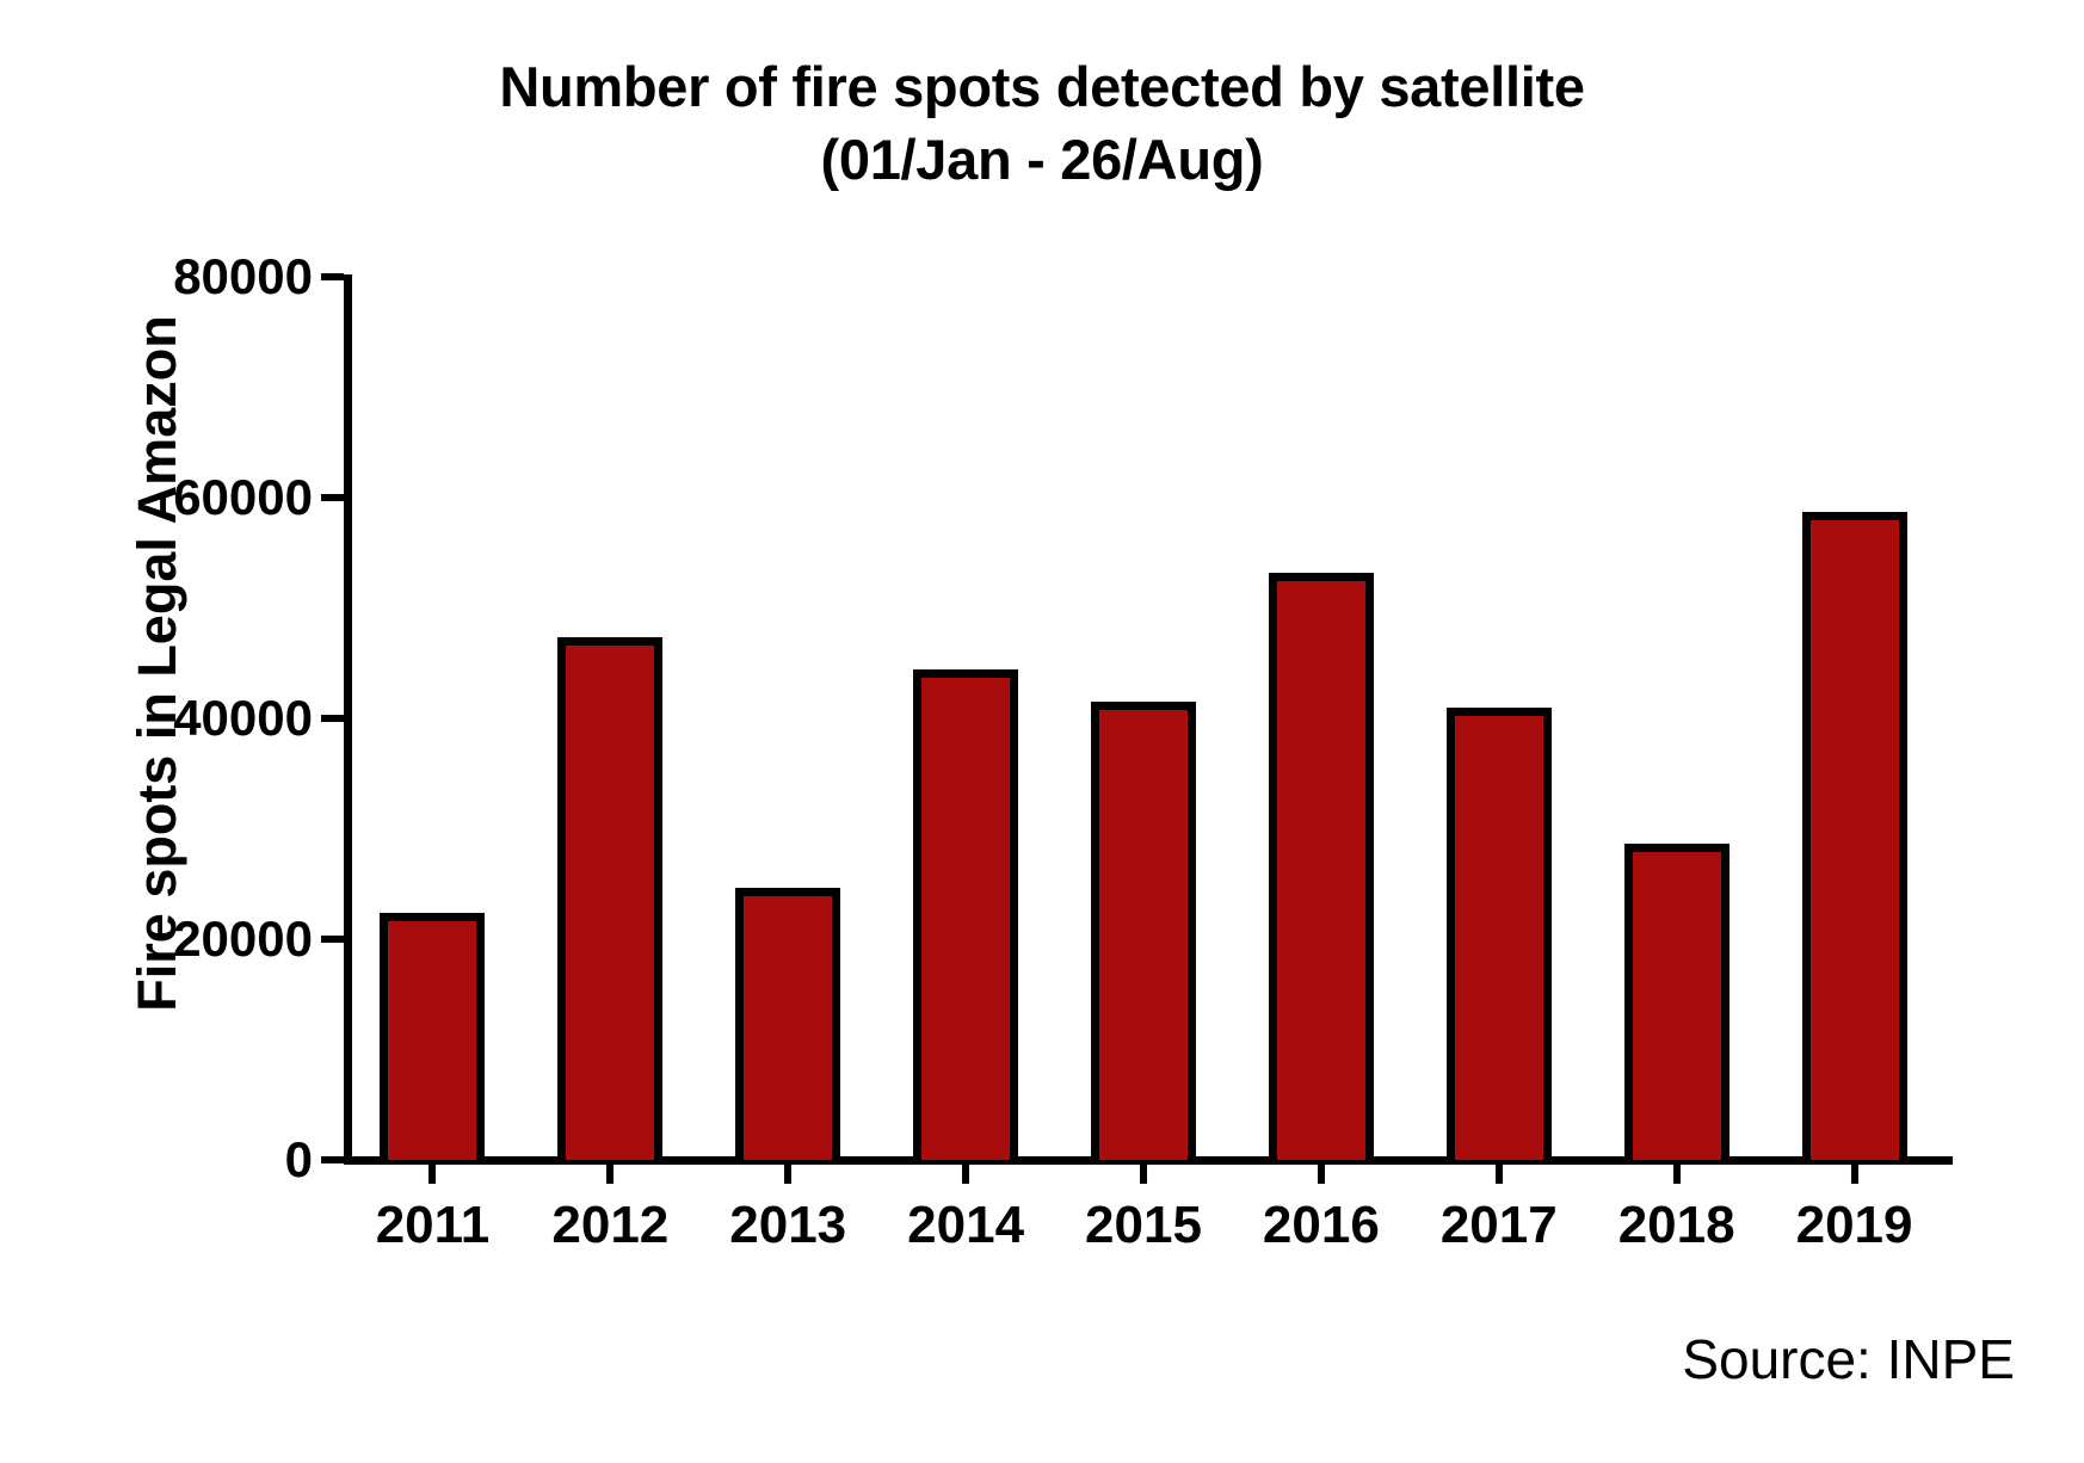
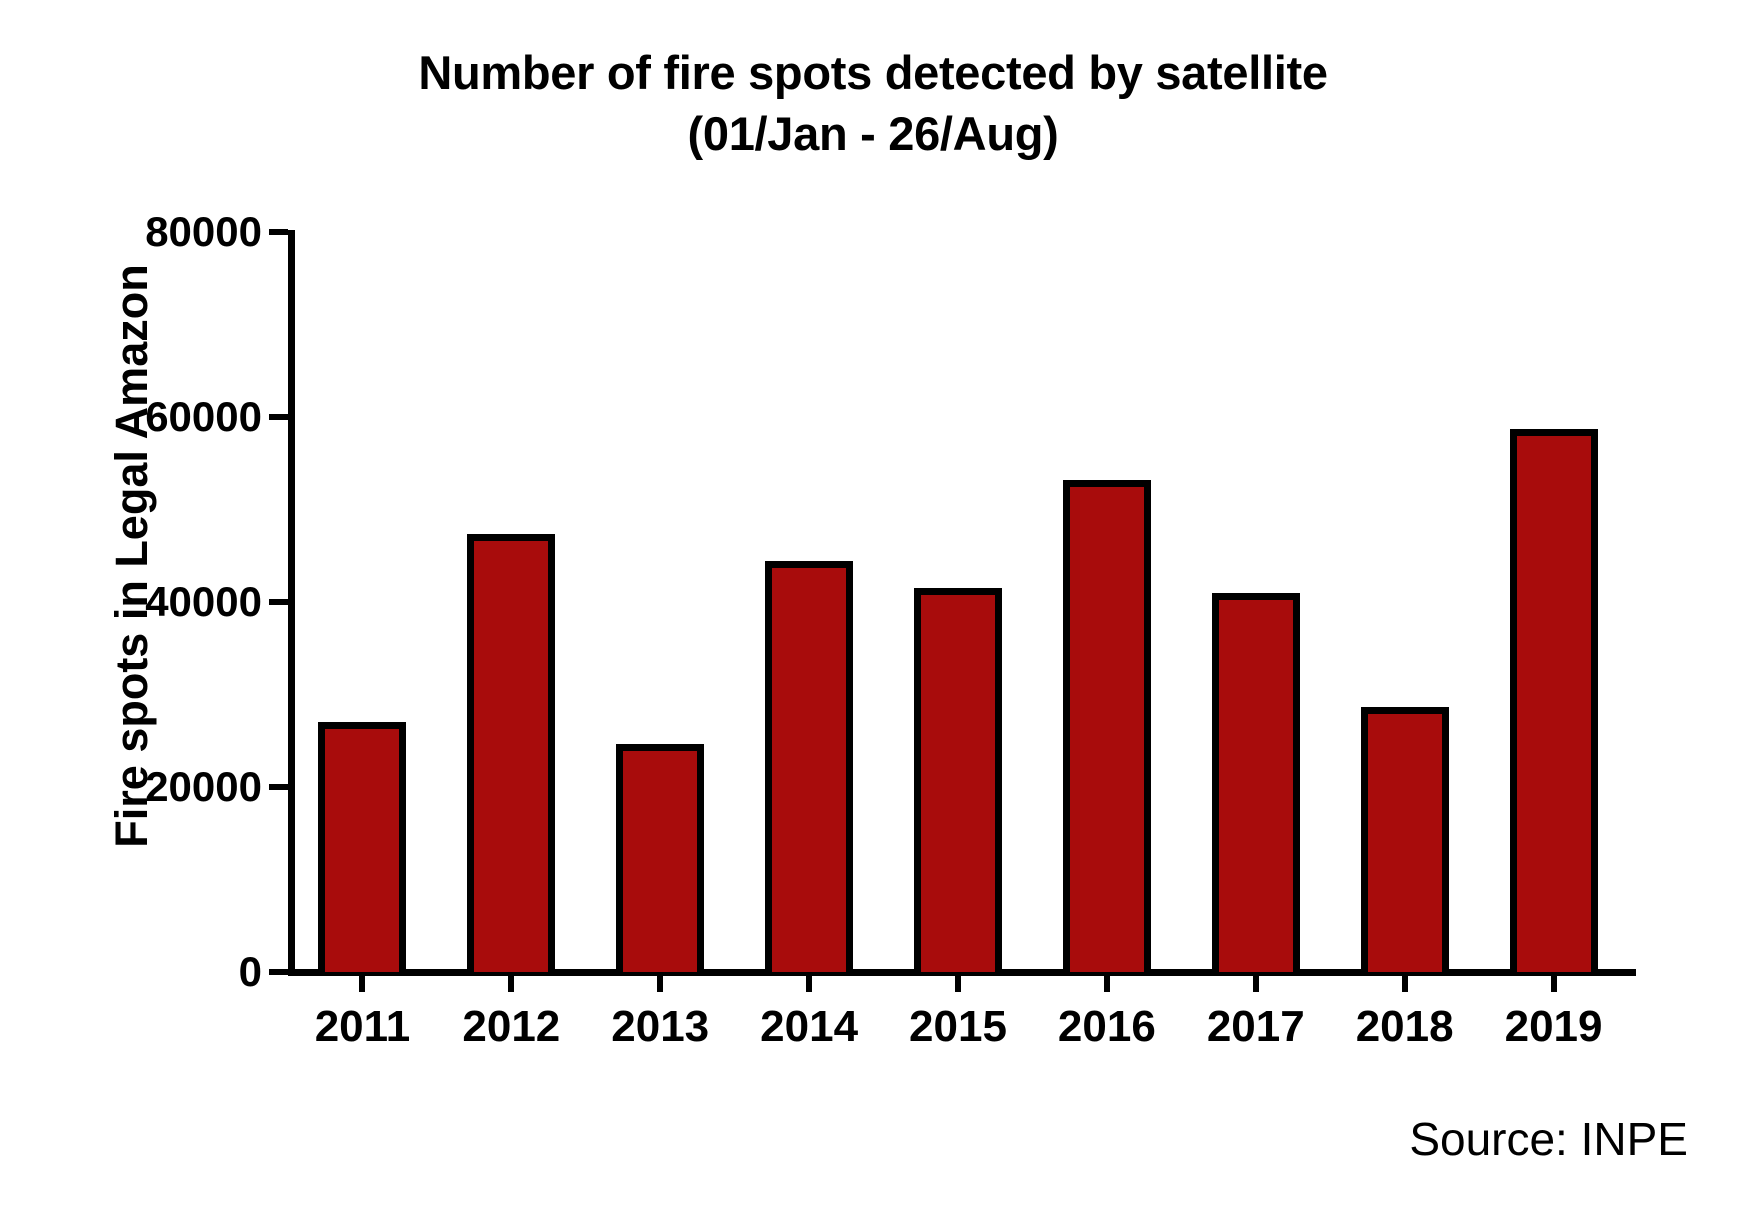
2011: 22000 -> 27000
